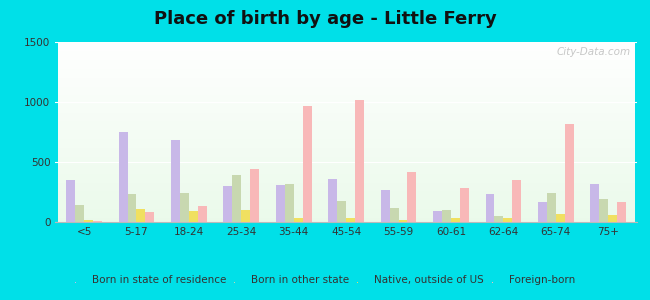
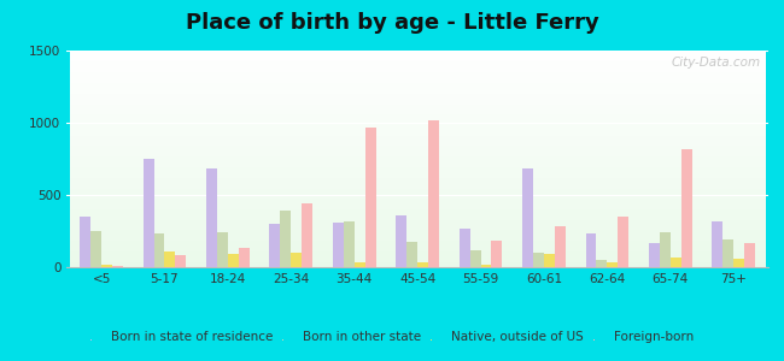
Born in other state/<5: 140 -> 250
Foreign-born/55-59: 420 -> 180
Born in state of residence/60-61: 90 -> 680
Native, outside of US/60-61: 30 -> 90
